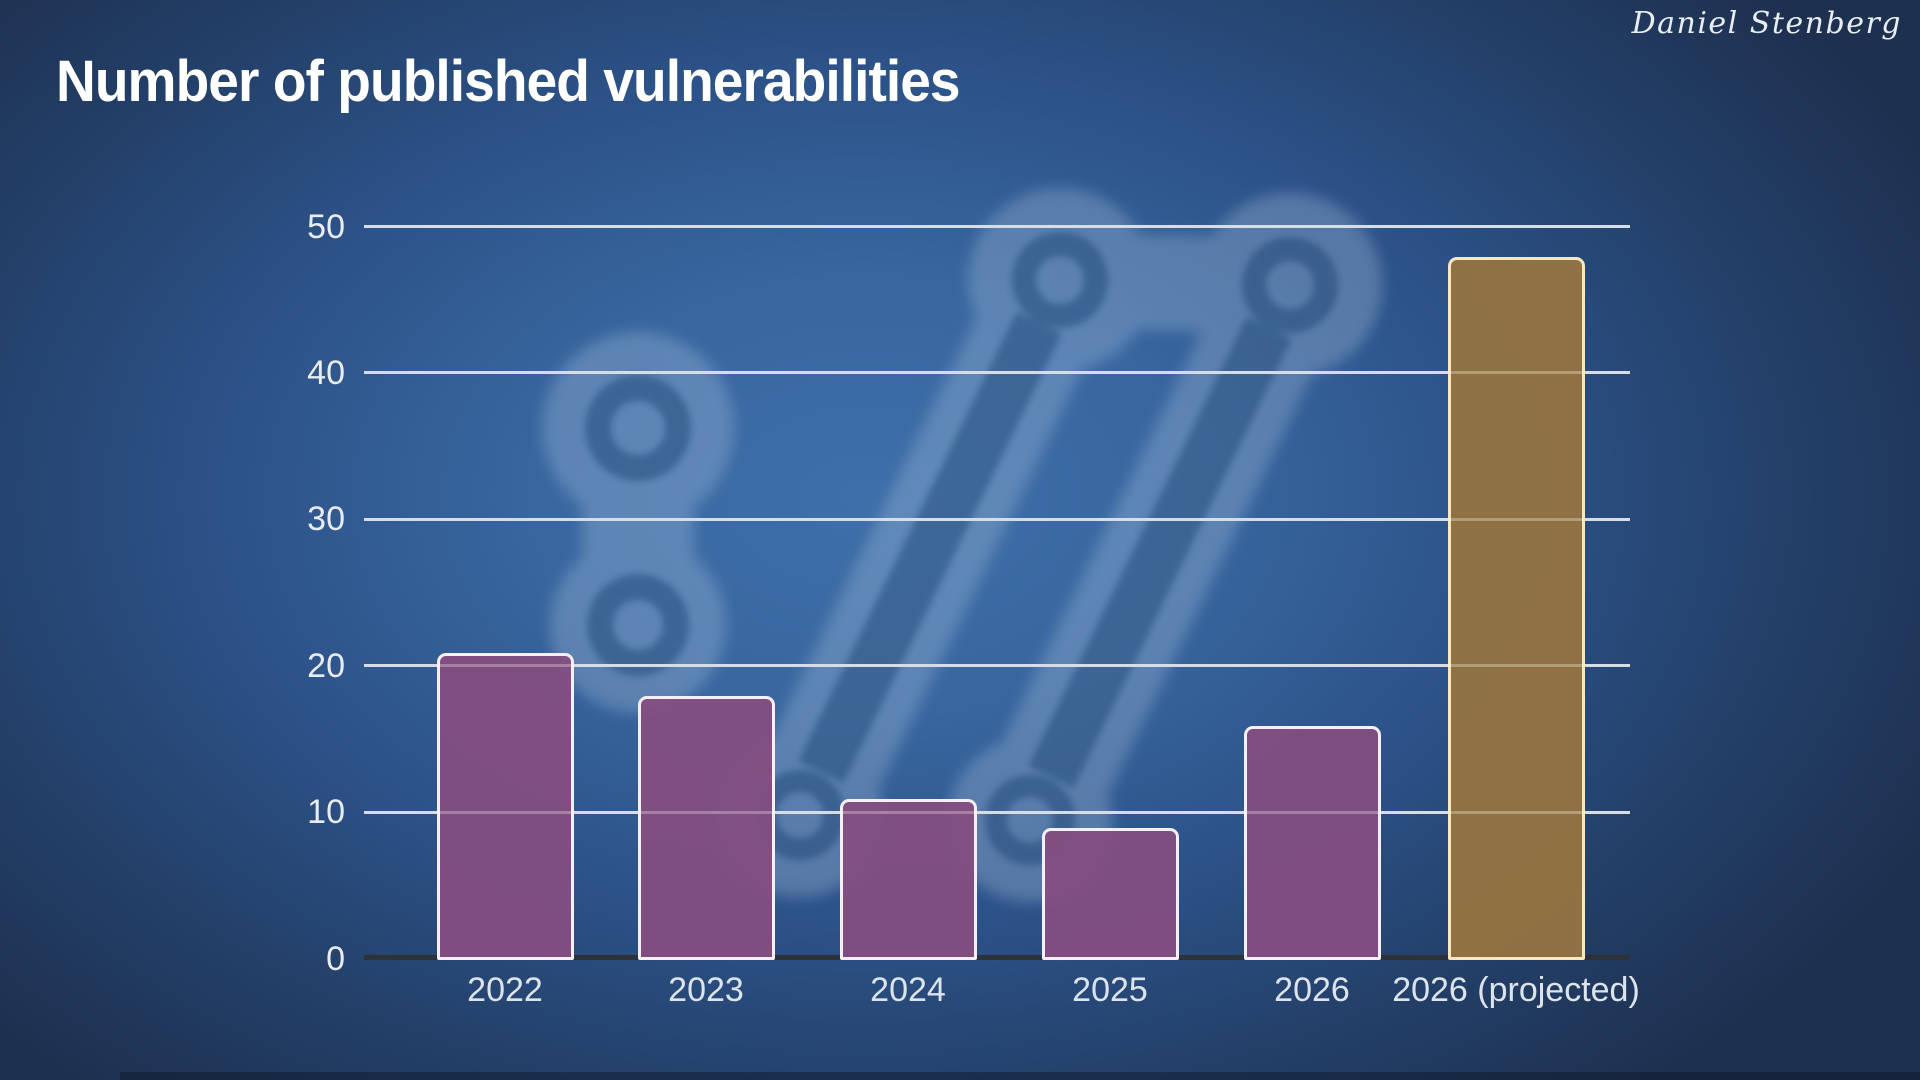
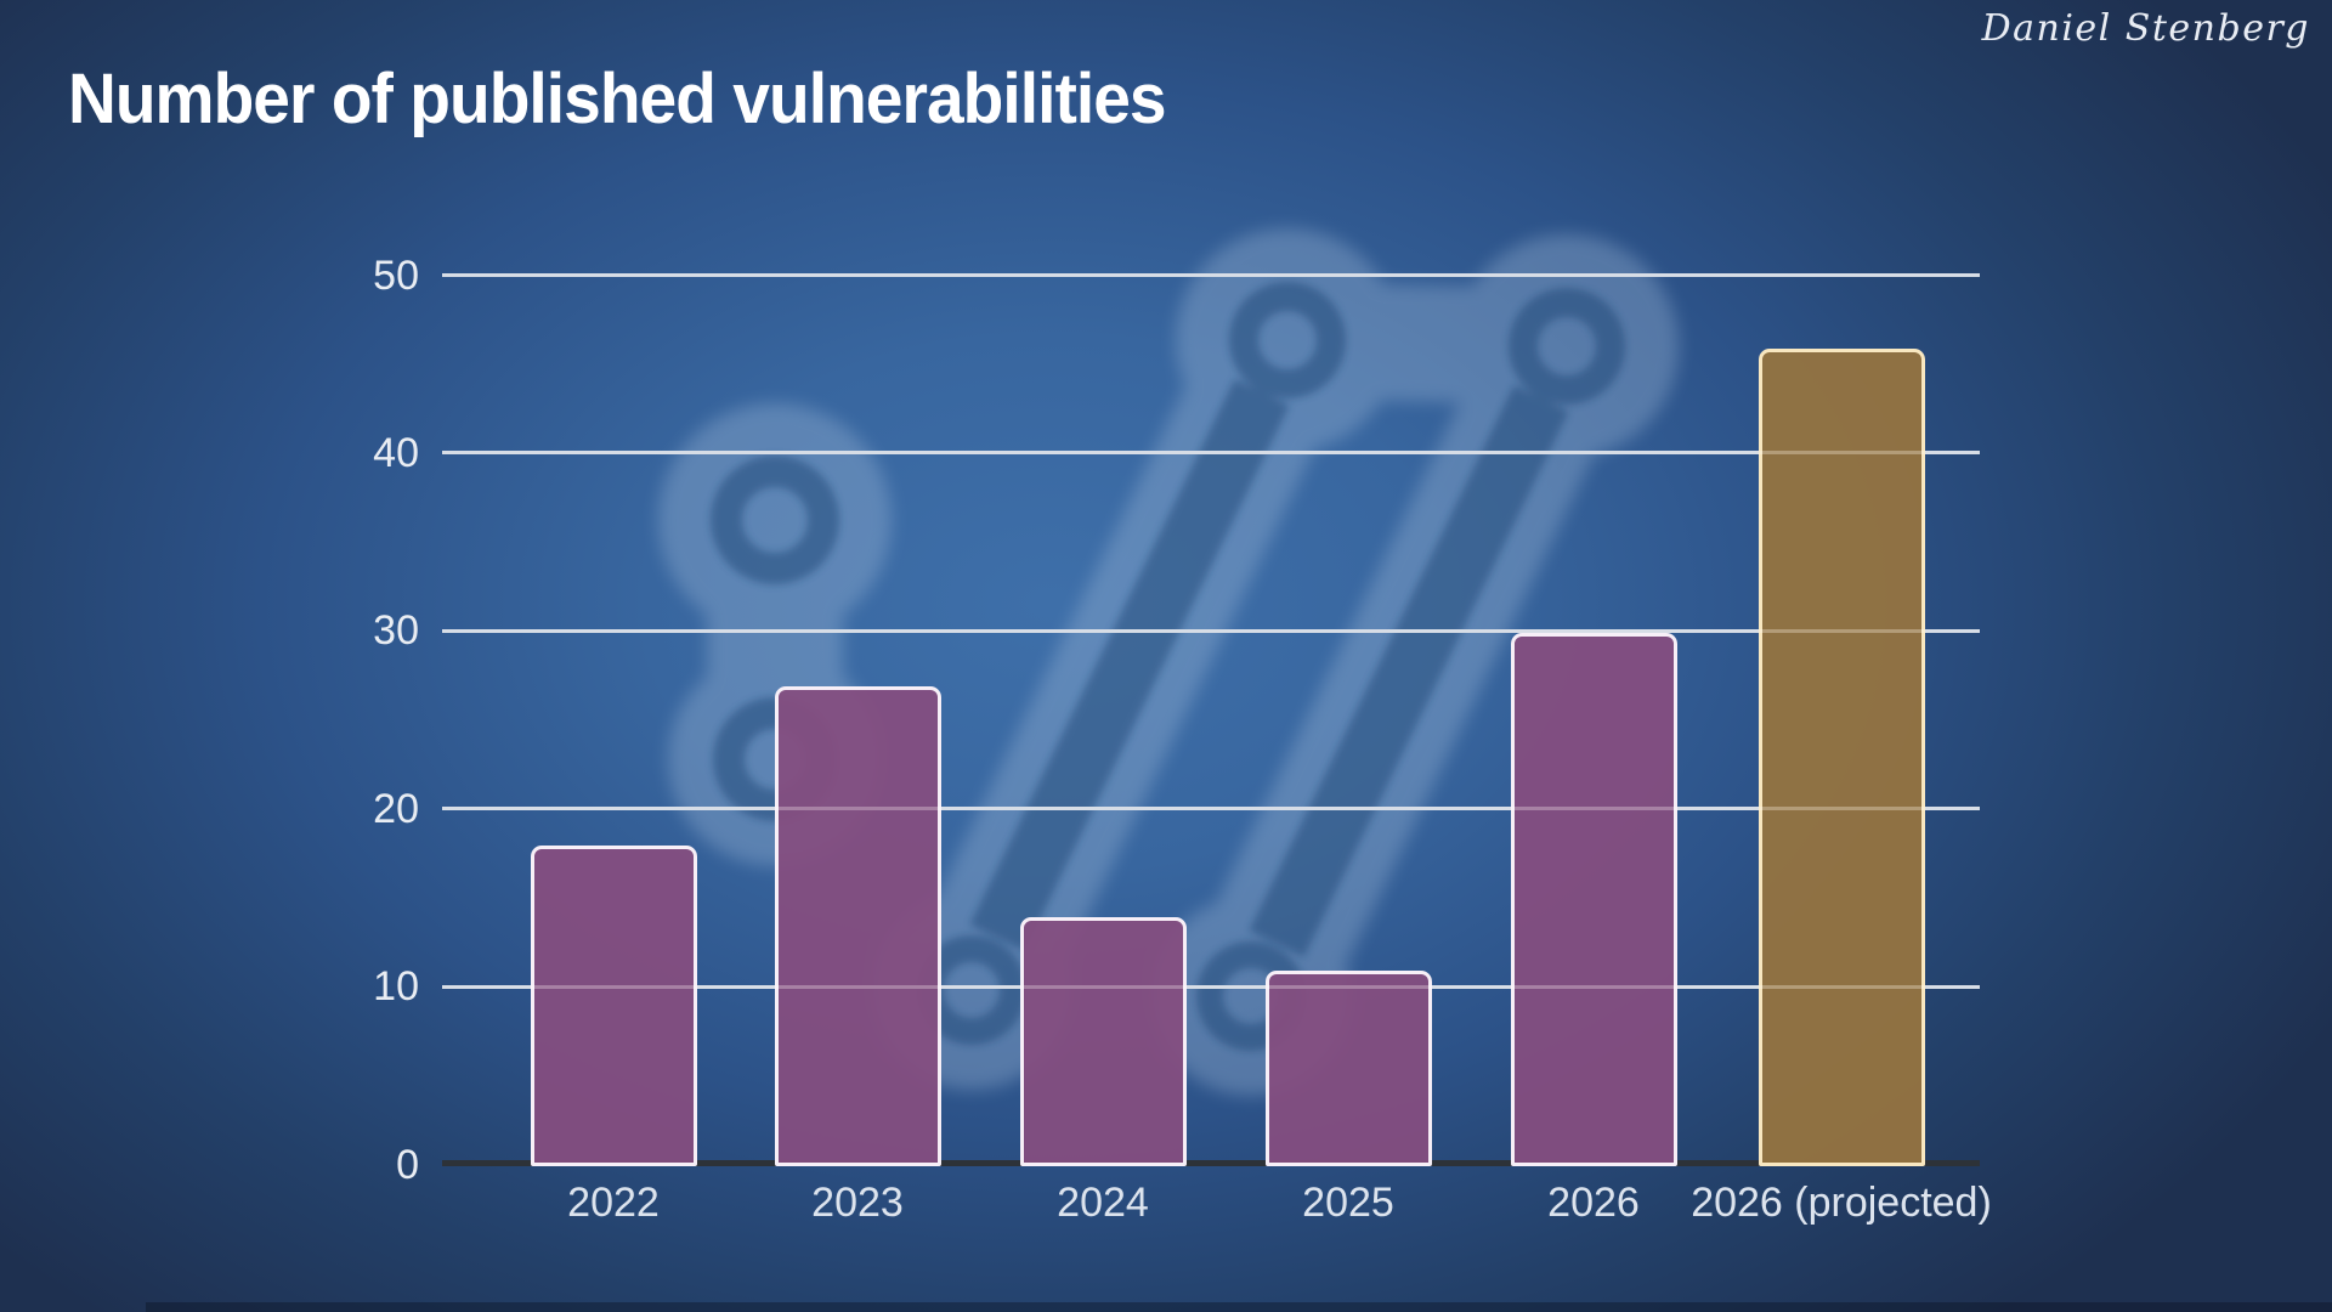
2022: 21 -> 18
2023: 18 -> 27
2024: 11 -> 14
2025: 9 -> 11
2026: 16 -> 30
2026 (projected): 48 -> 46
